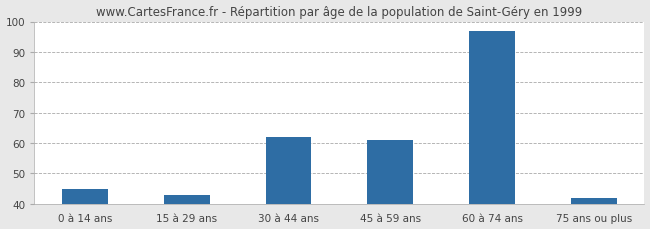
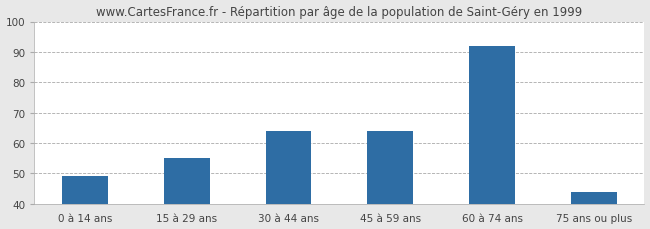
0 à 14 ans: 45 -> 49
15 à 29 ans: 43 -> 55
30 à 44 ans: 62 -> 64
45 à 59 ans: 61 -> 64
60 à 74 ans: 97 -> 92
75 ans ou plus: 42 -> 44
